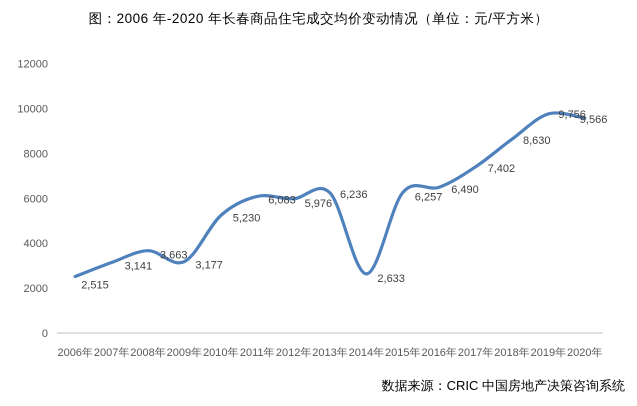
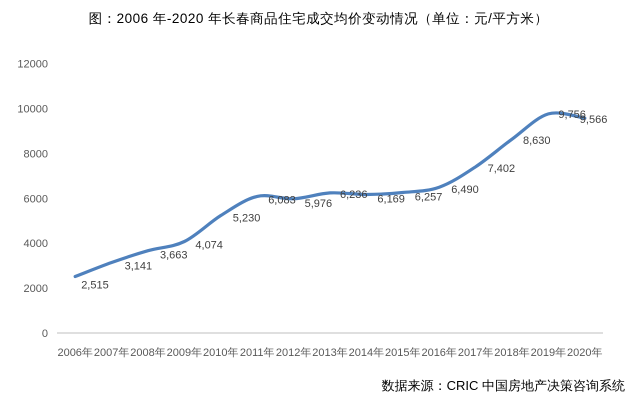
2009年: 3,177 -> 4,074
2014年: 2,633 -> 6,169
